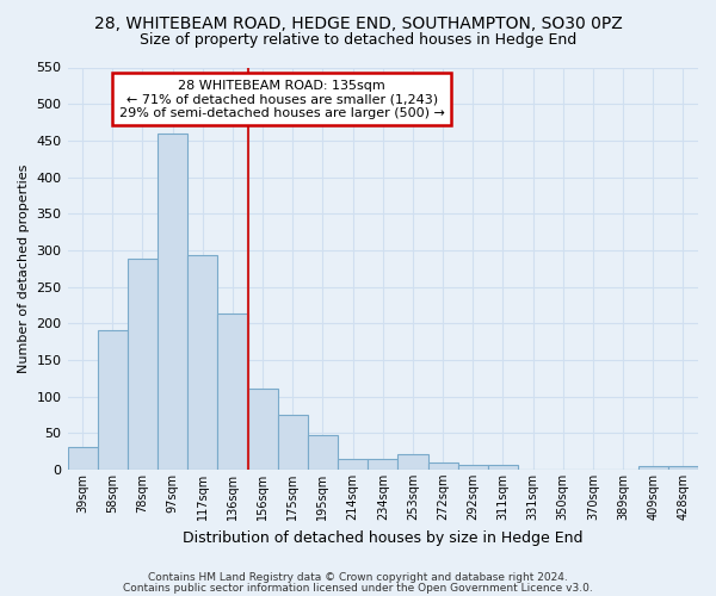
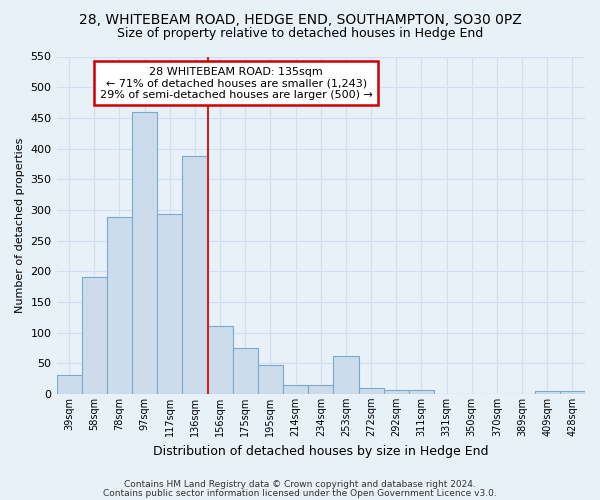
136sqm: 213 -> 388
253sqm: 21 -> 62
